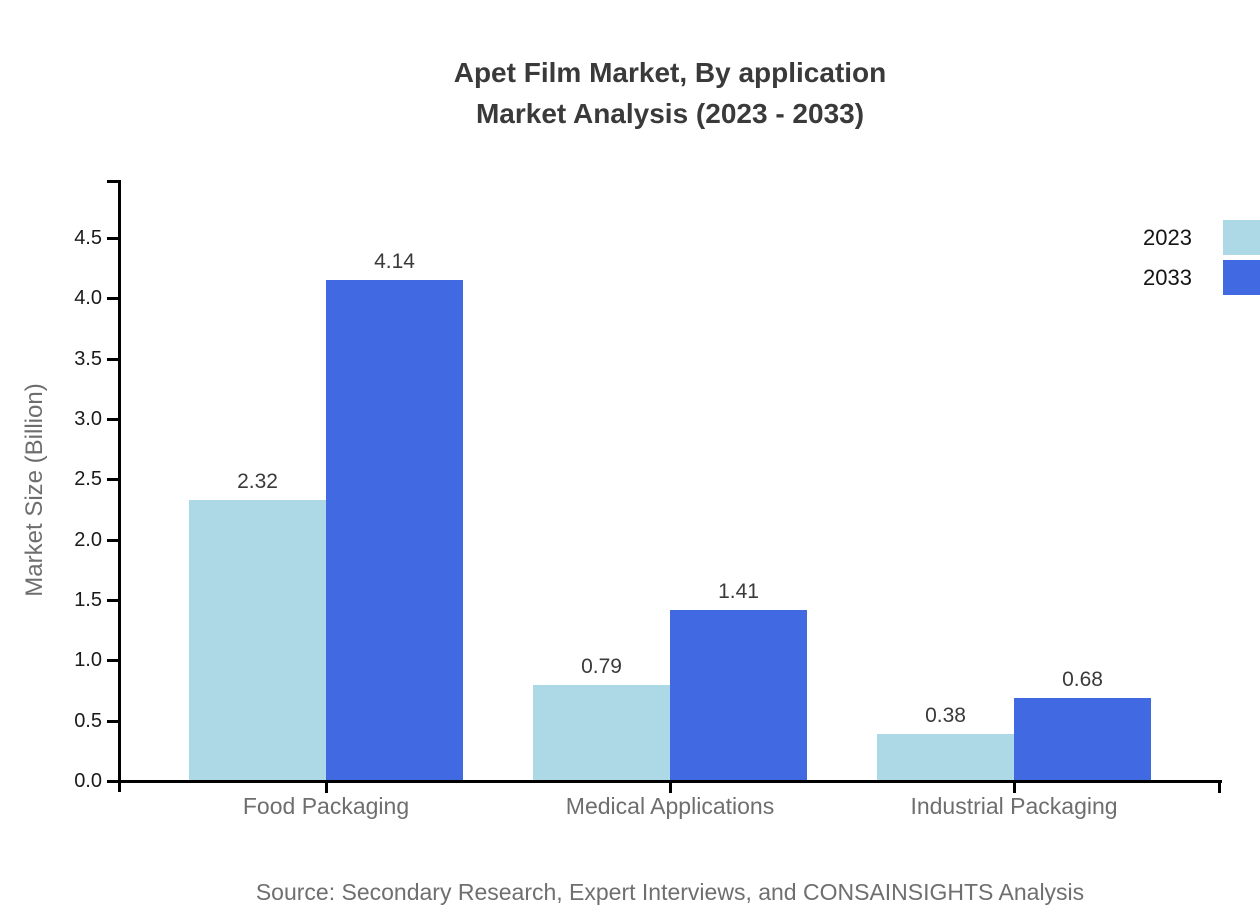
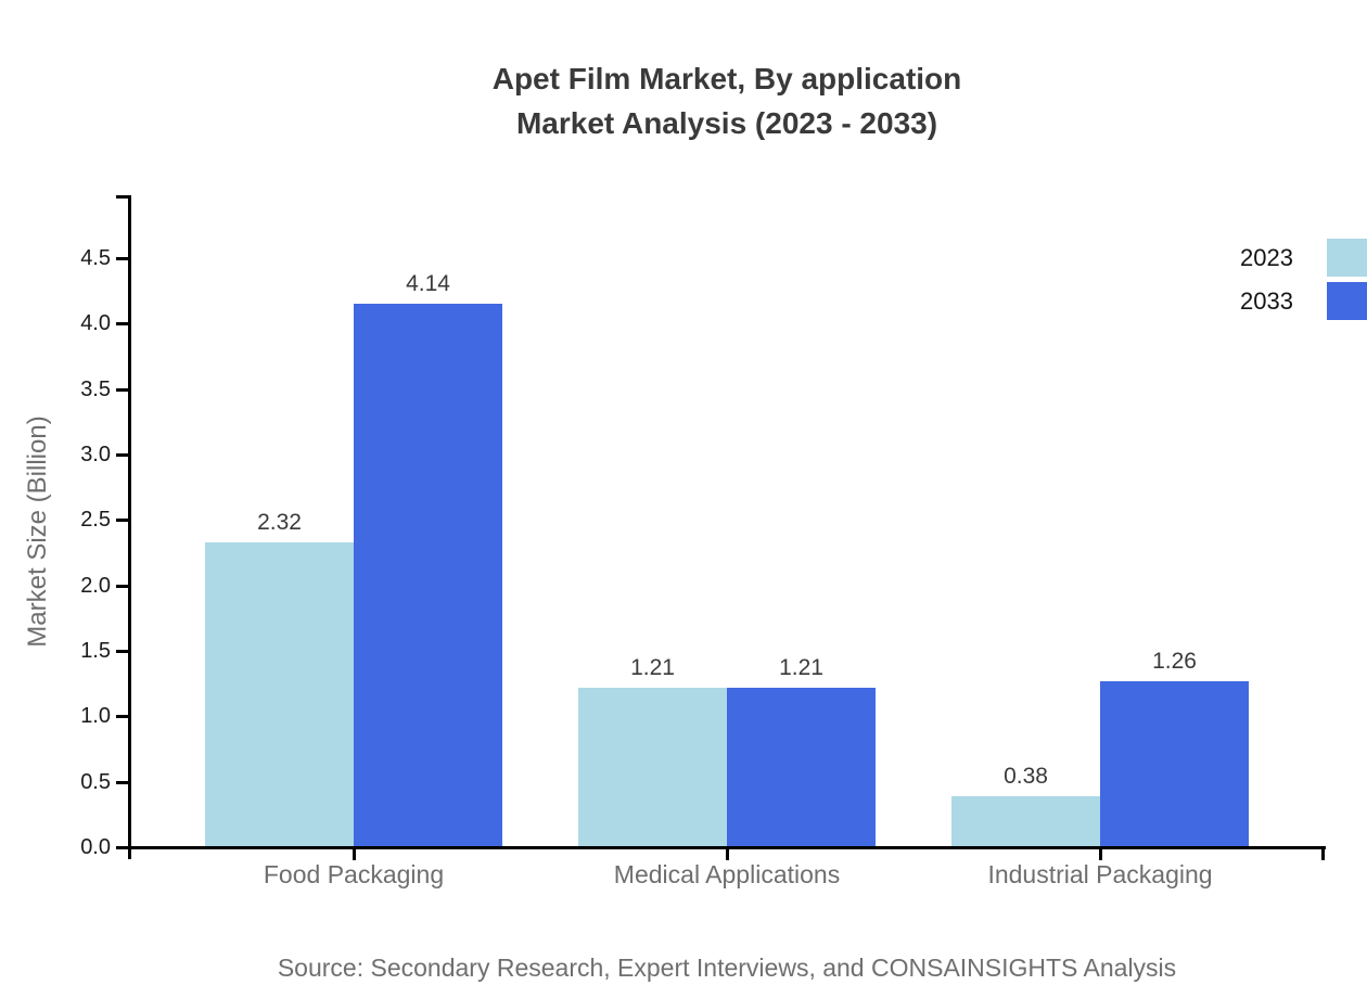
2023/Medical Applications: 0.79 -> 1.21
2033/Medical Applications: 1.41 -> 1.21
2033/Industrial Packaging: 0.68 -> 1.26
